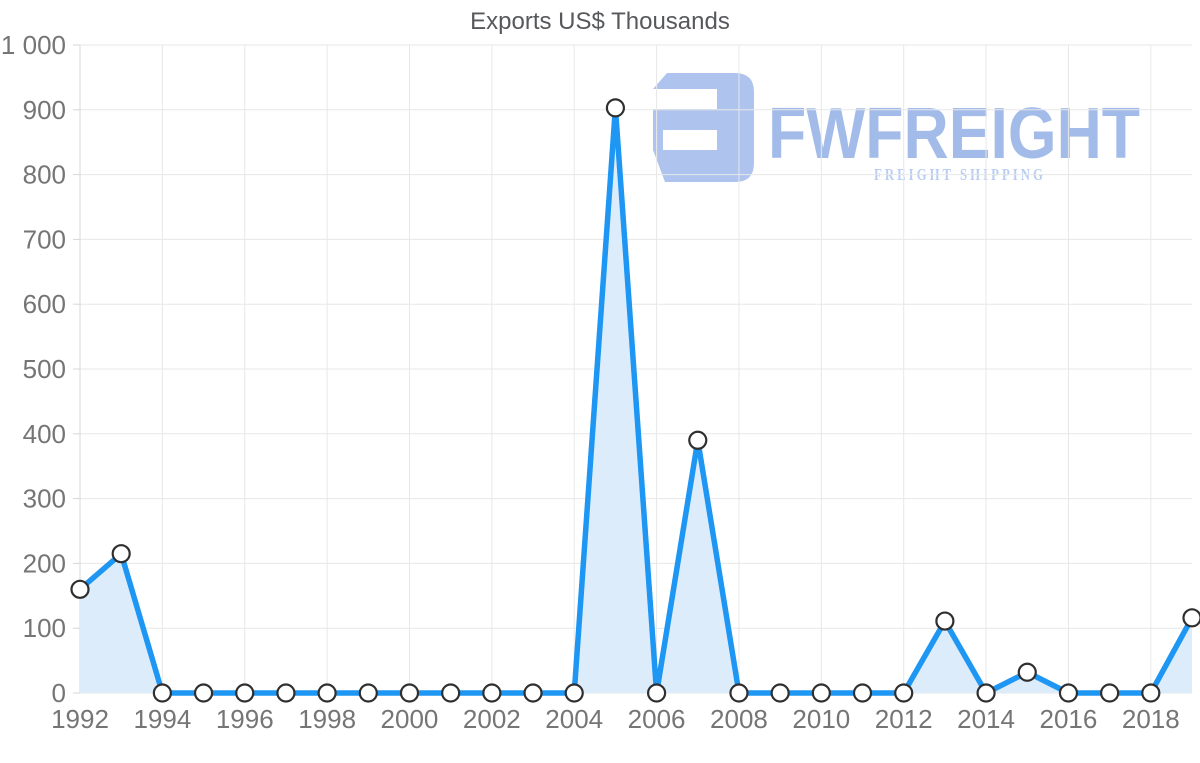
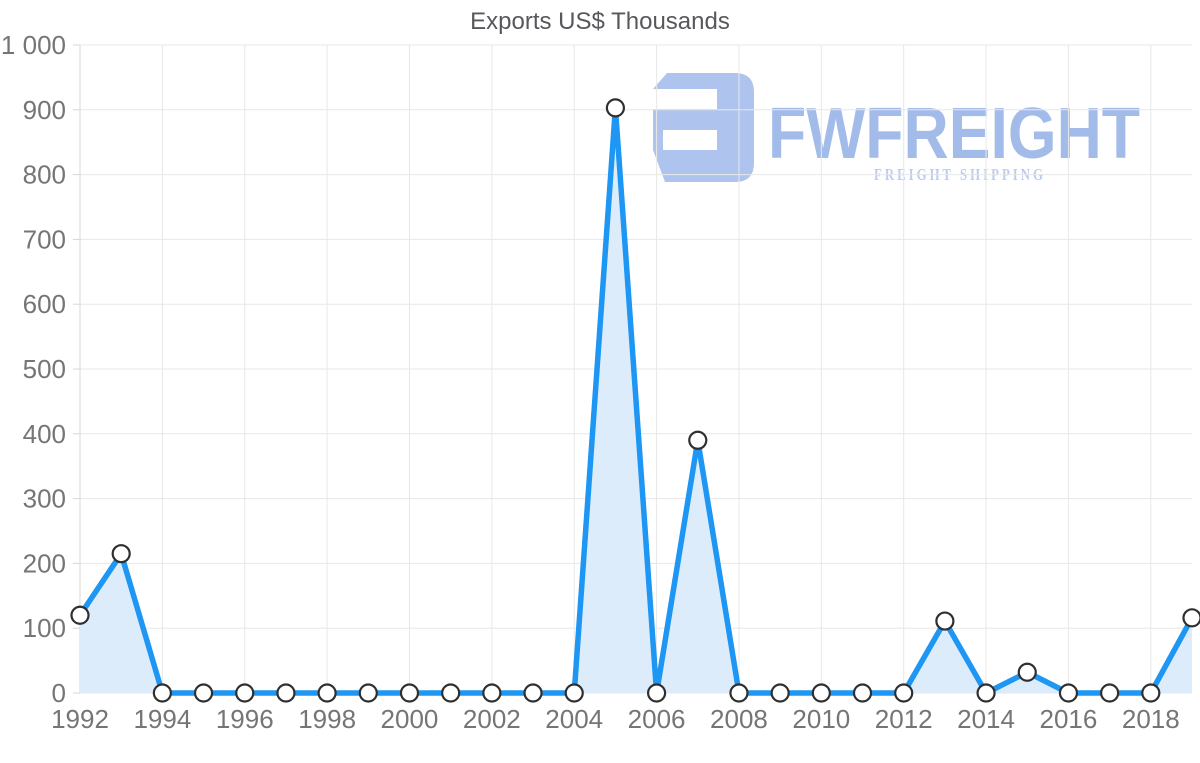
1992: 160 -> 120
